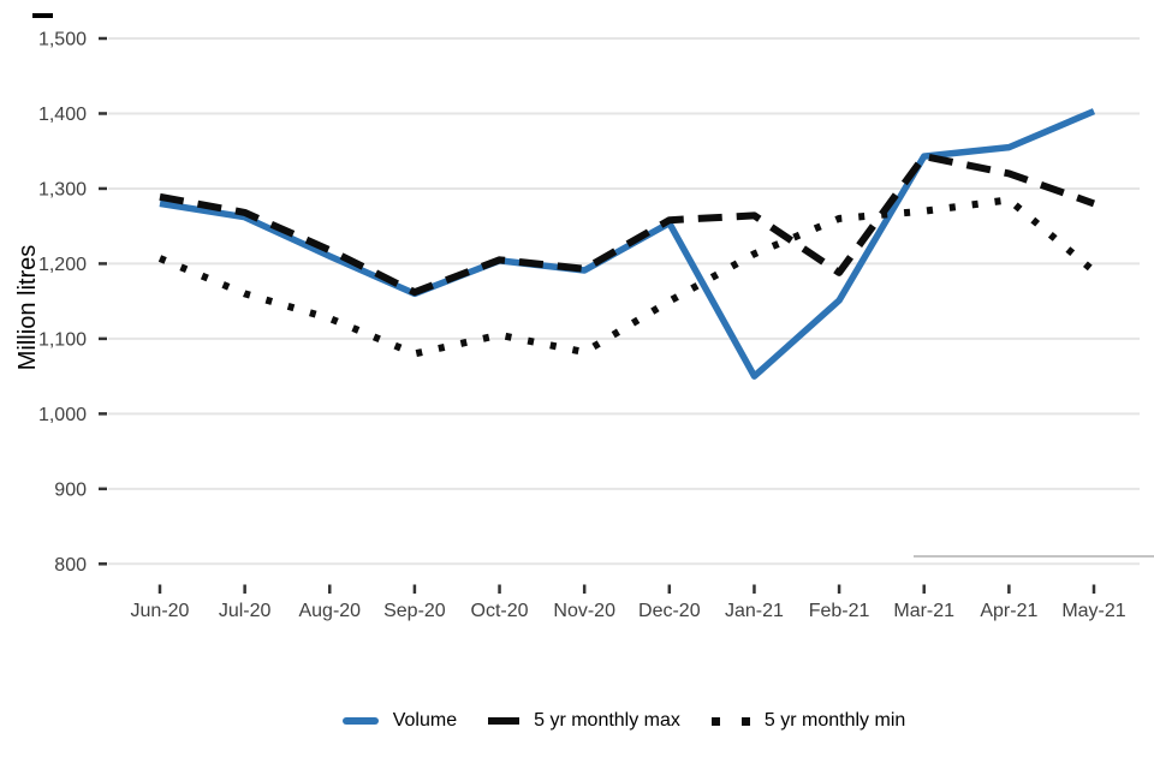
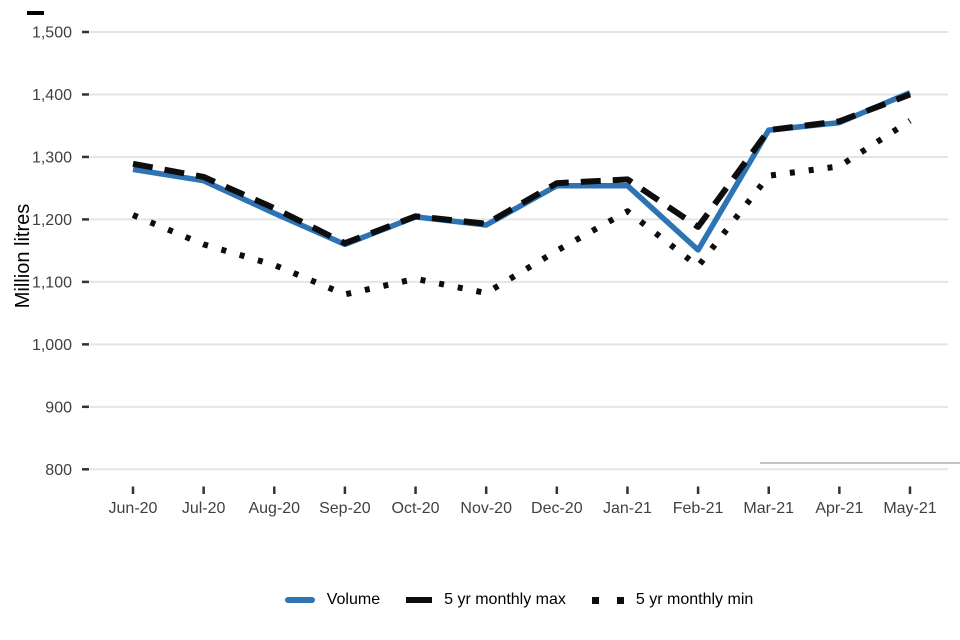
Volume/Jan-21: 1050 -> 1250
5 yr monthly min/Feb-21: 1260 -> 1120
5 yr monthly max/Apr-21: 1320 -> 1360
5 yr monthly max/May-21: 1280 -> 1400
5 yr monthly min/May-21: 1190 -> 1360
